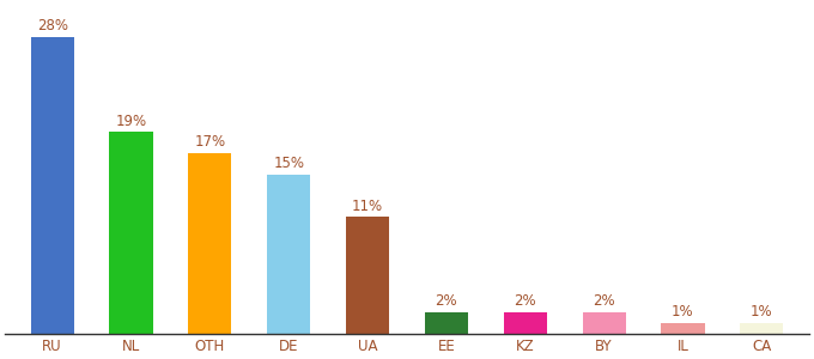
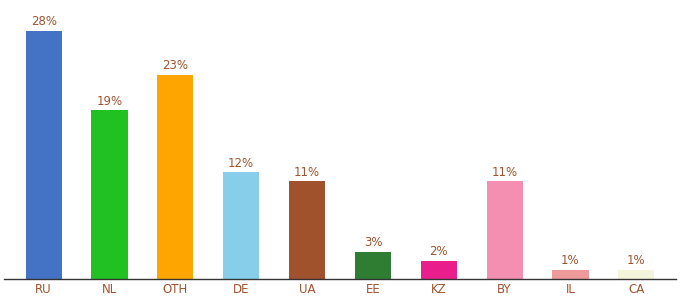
OTH: 17% -> 23%
DE: 15% -> 12%
EE: 2% -> 3%
BY: 2% -> 11%
